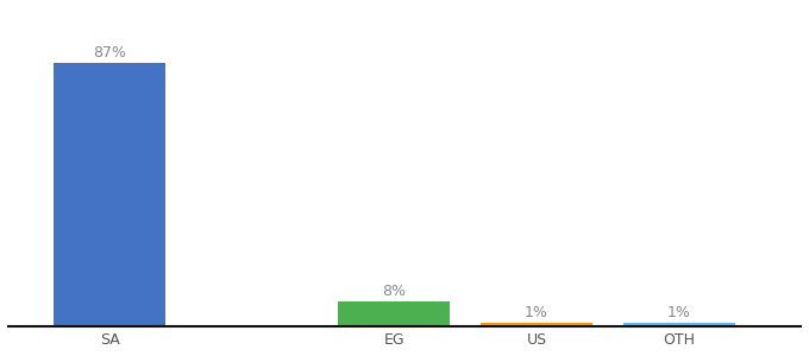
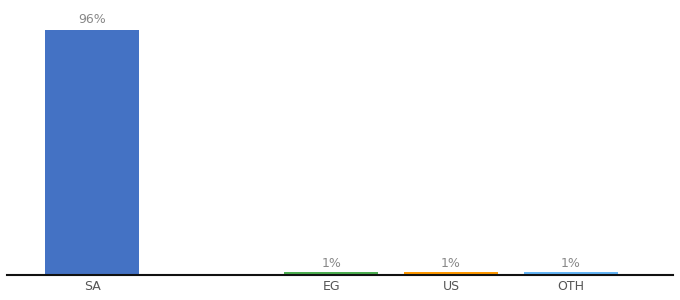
SA: 87% -> 96%
EG: 8% -> 1%
